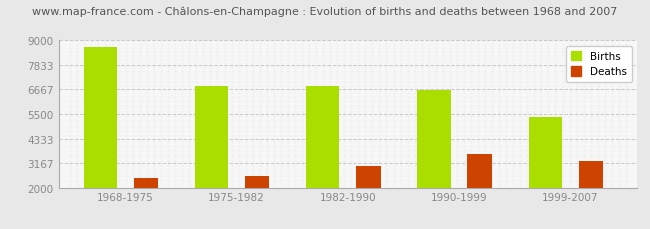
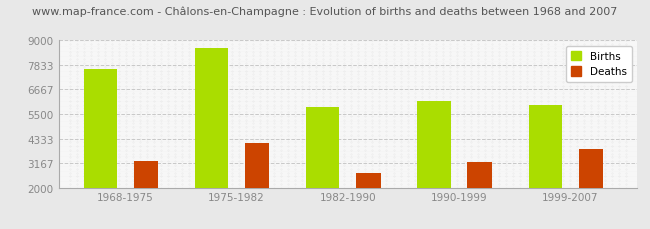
Births/1968-1975: 8700 -> 7650
Deaths/1968-1975: 2480 -> 3250
Births/1975-1982: 6830 -> 8650
Deaths/1975-1982: 2530 -> 4100
Births/1982-1990: 6840 -> 5850
Deaths/1982-1990: 3020 -> 2700
Births/1990-1999: 6620 -> 6100
Deaths/1990-1999: 3620 -> 3200
Births/1999-2007: 5380 -> 5950
Deaths/1999-2007: 3280 -> 3850
